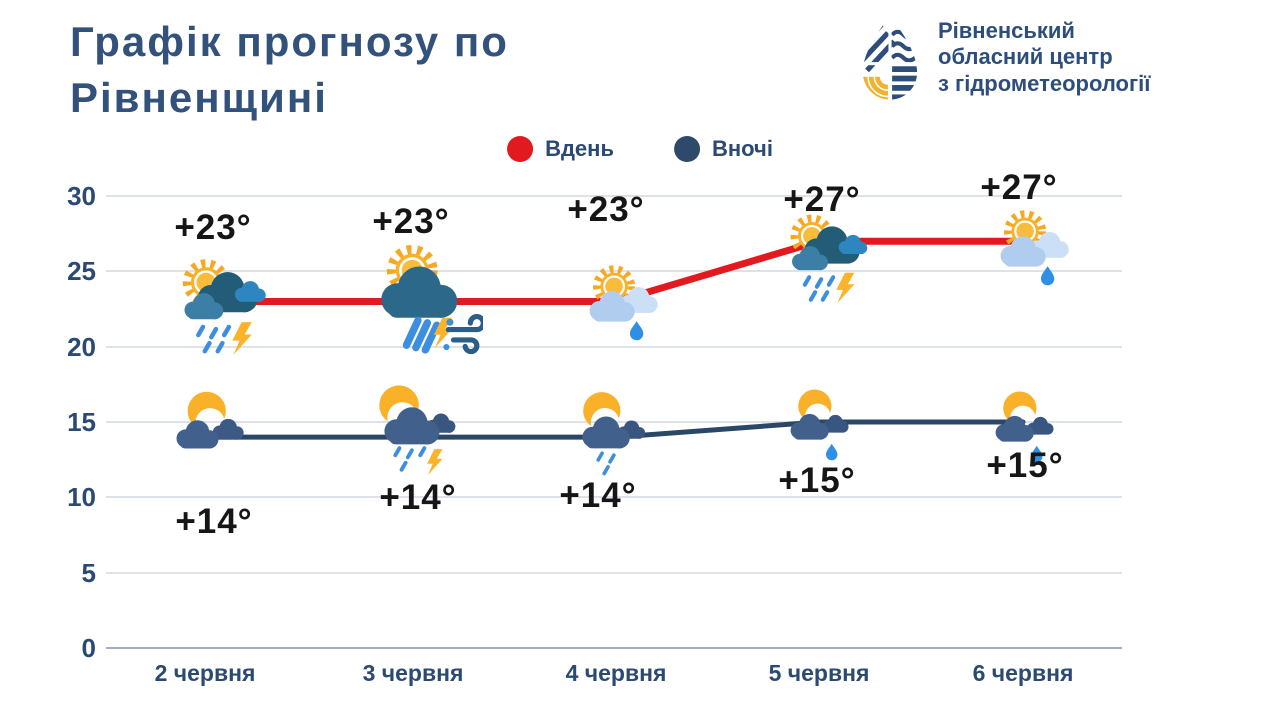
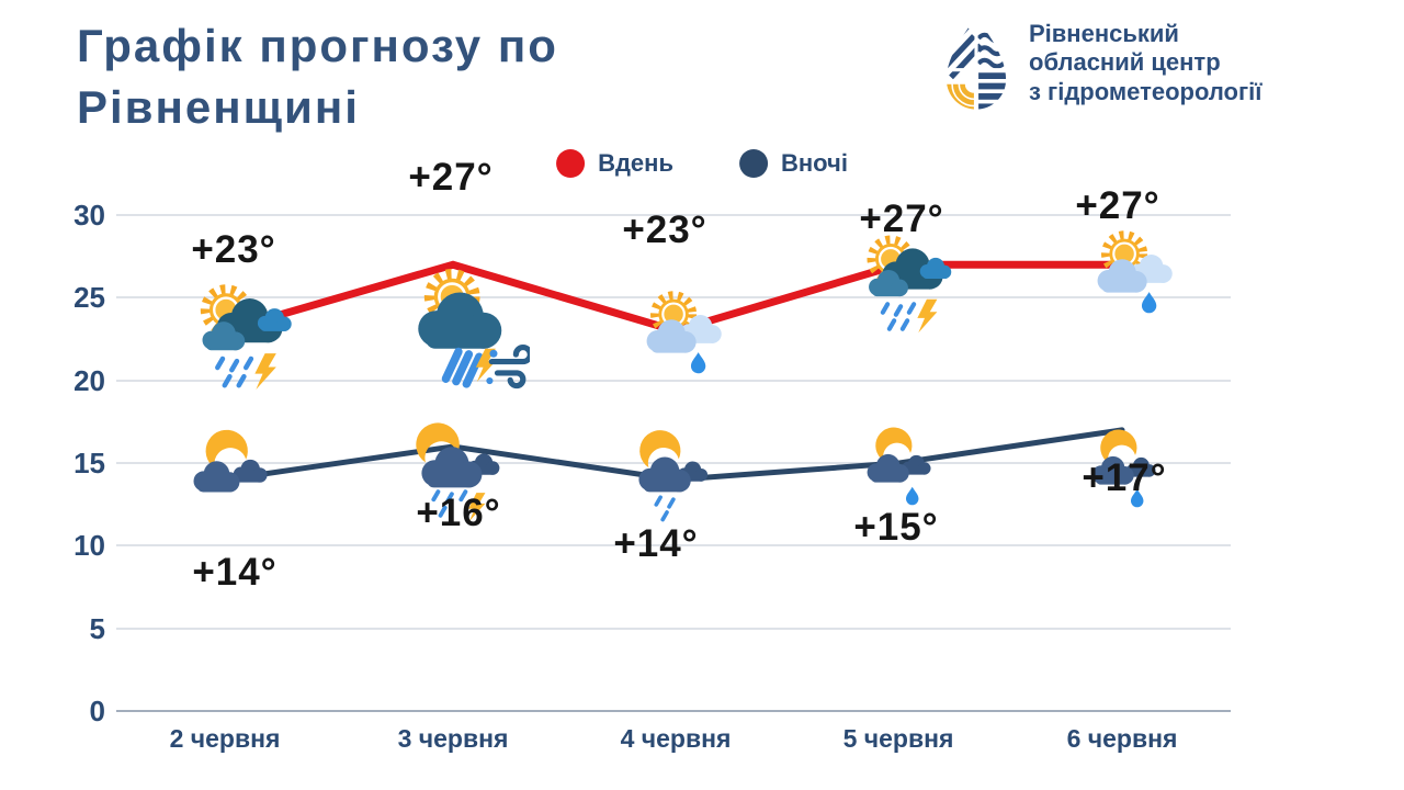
Вдень/3 червня: +23° -> +27°
Вночі/3 червня: +14° -> +16°
Вночі/6 червня: +15° -> +17°
